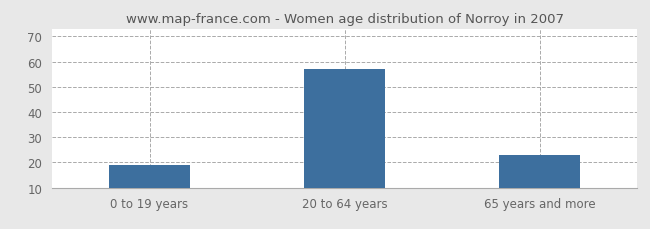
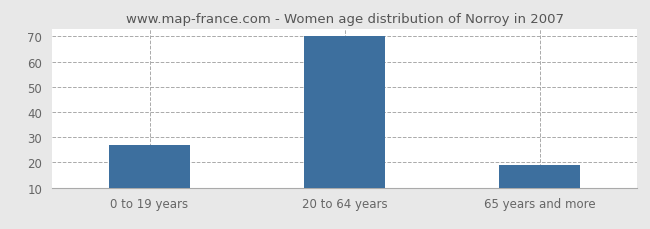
0 to 19 years: 19 -> 27
20 to 64 years: 57 -> 70
65 years and more: 23 -> 19
